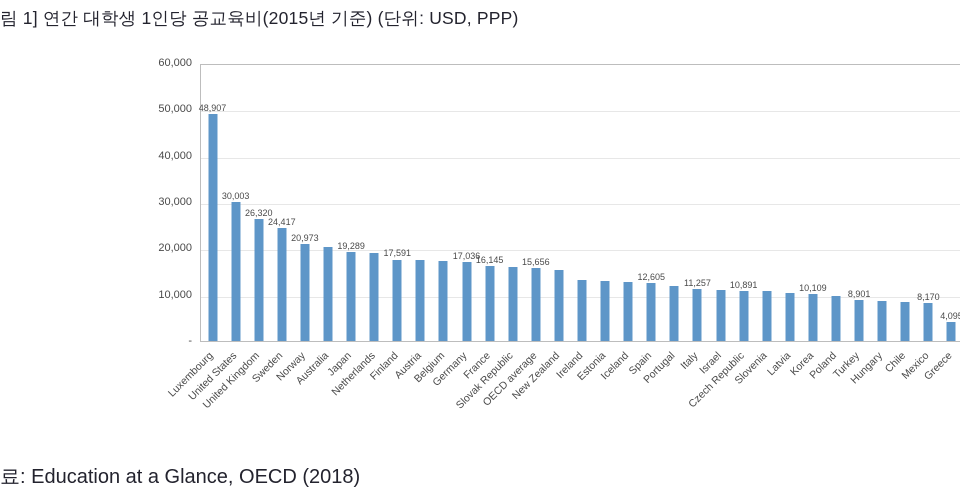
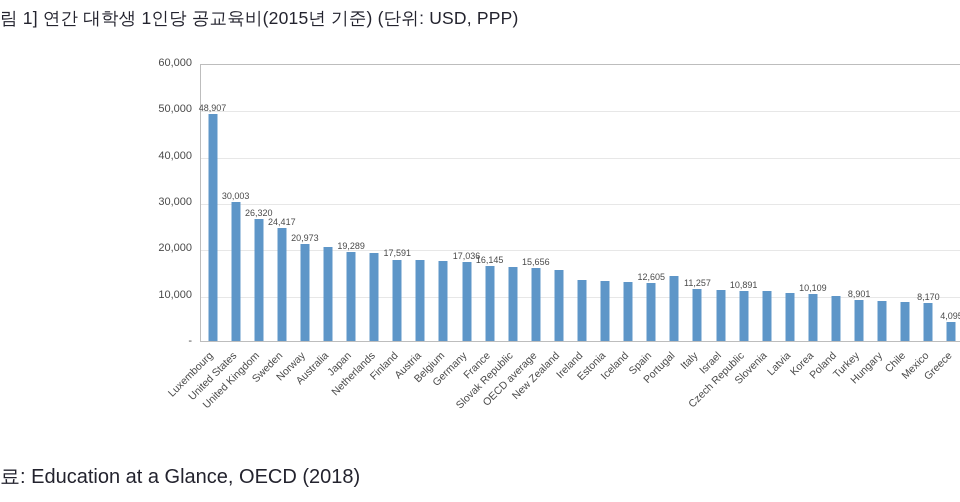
Portugal: 12000 -> 14000
